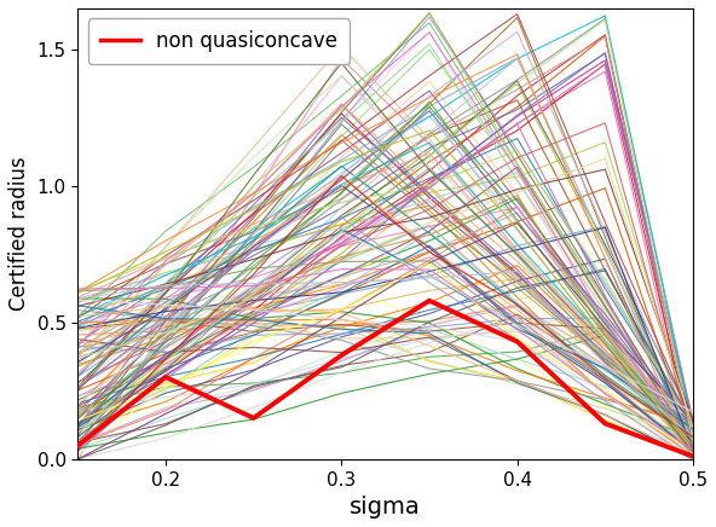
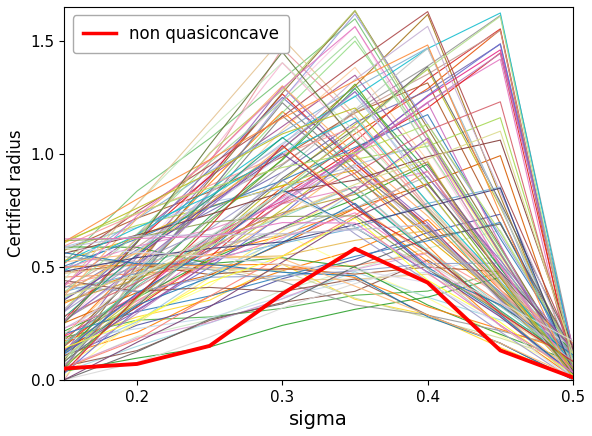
non quasiconcave/0.2: 0.30 -> 0.07
